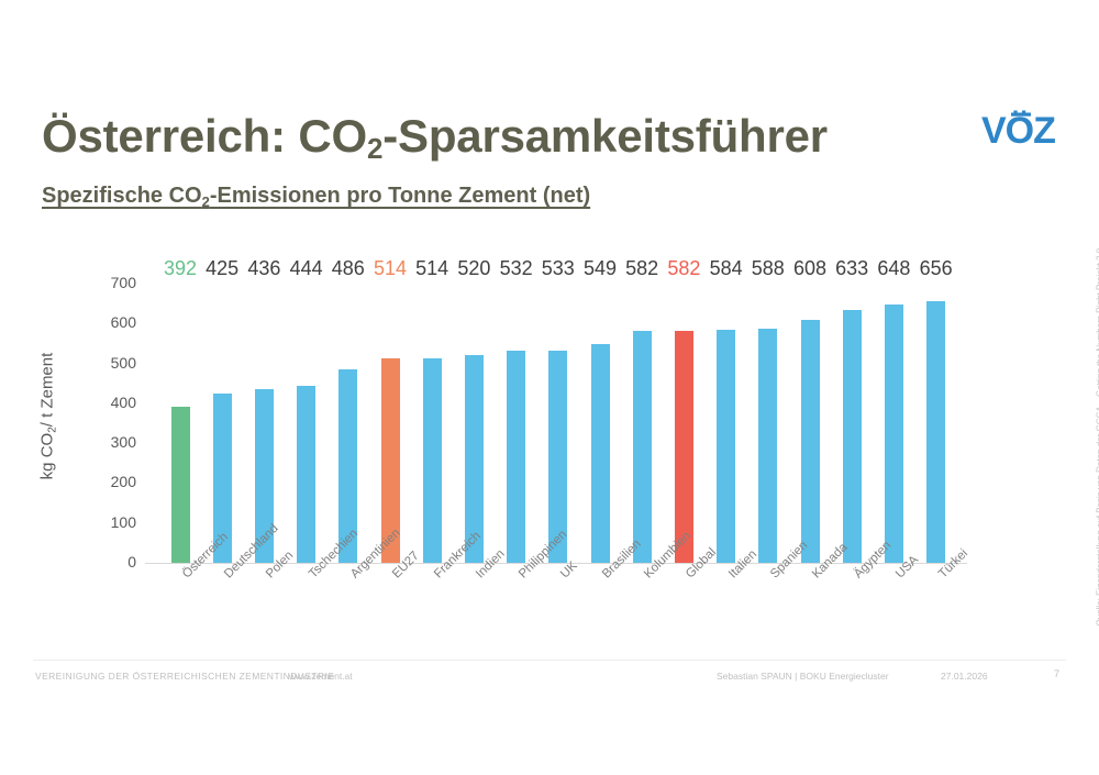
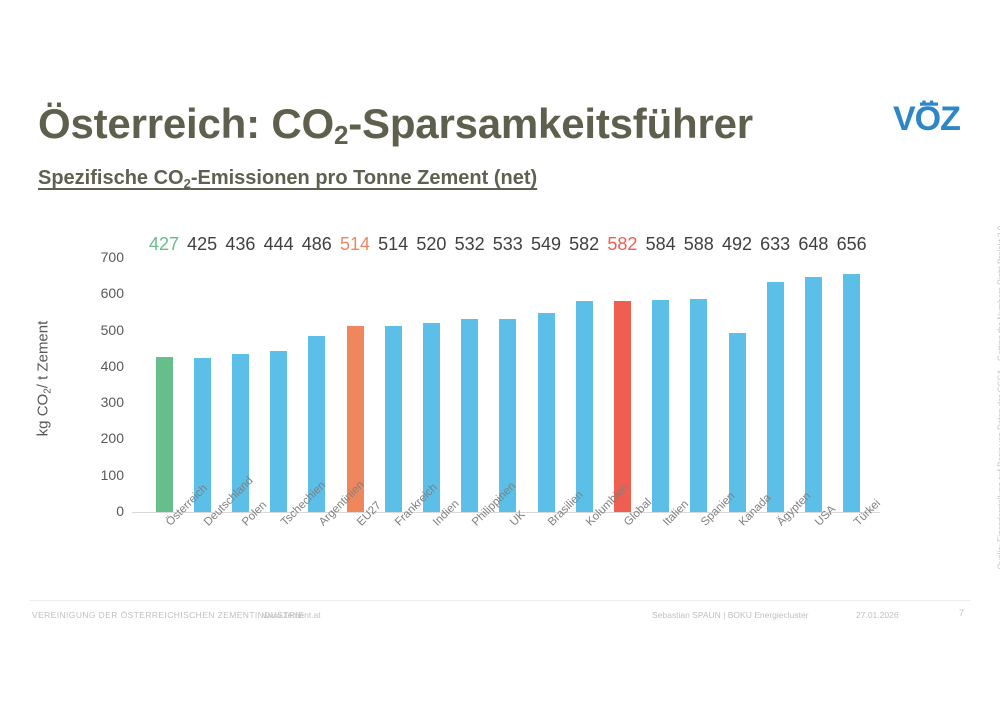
Österreich: 392 -> 427
Kanada: 608 -> 492
